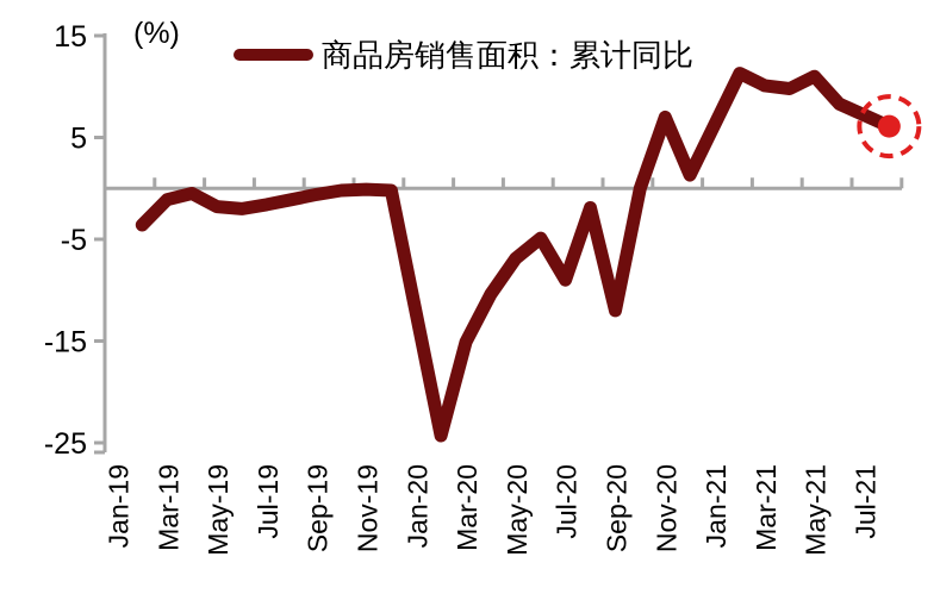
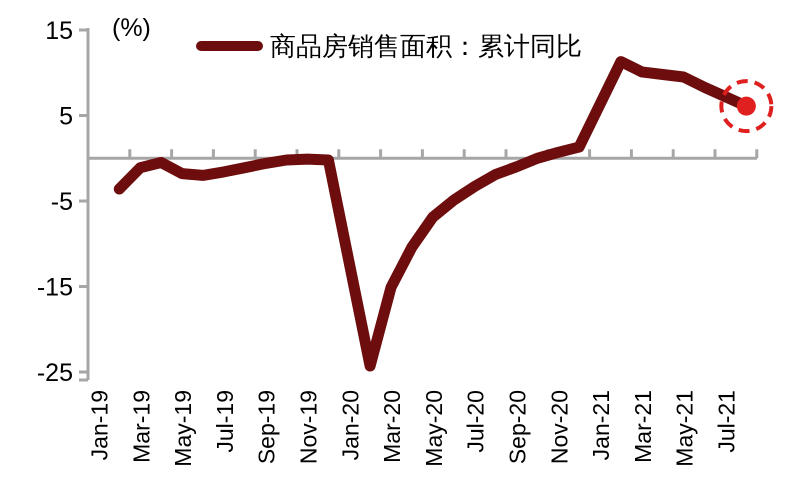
Jul-20: -9 -> -3
Sep-20: -12 -> -1
Nov-20: 7 -> 1
May-21: 11 -> 10
